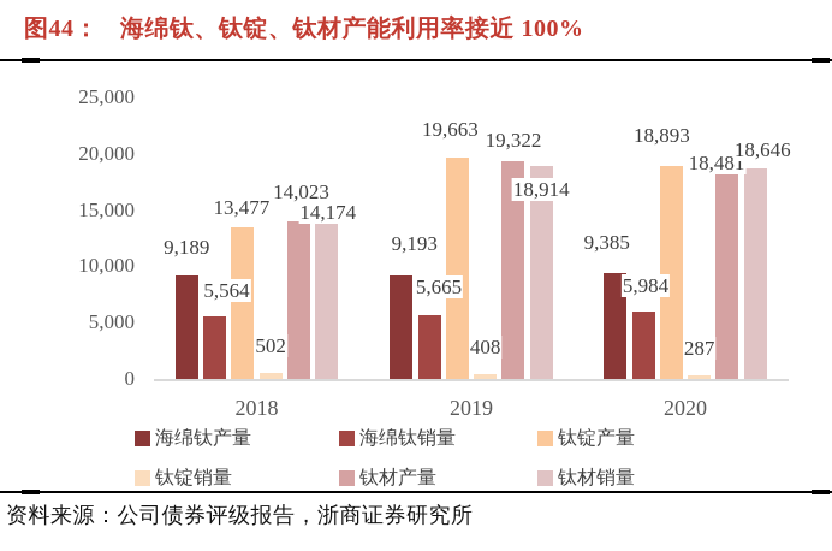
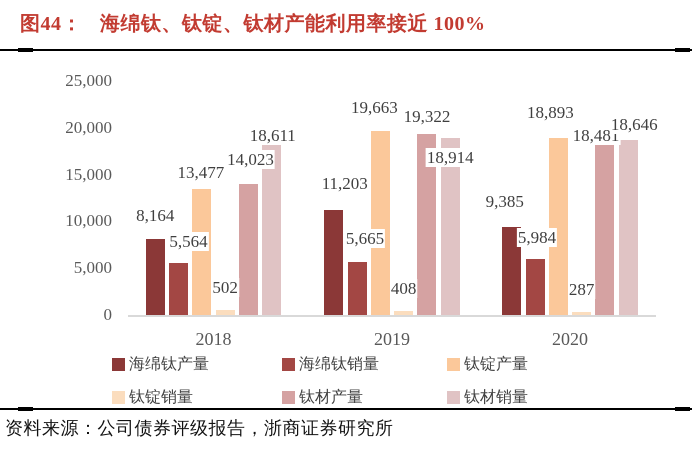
海绵钛产量/2018: 9,189 -> 8,164
钛材销量/2018: 14,174 -> 18,611
海绵钛产量/2019: 9,193 -> 11,203
